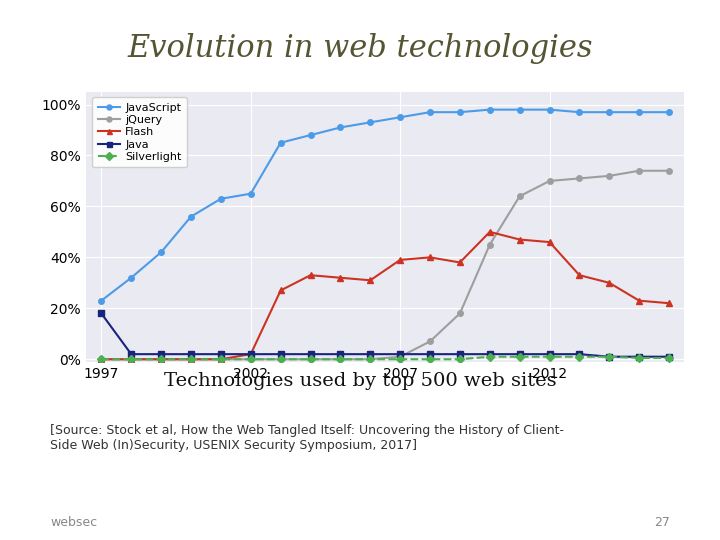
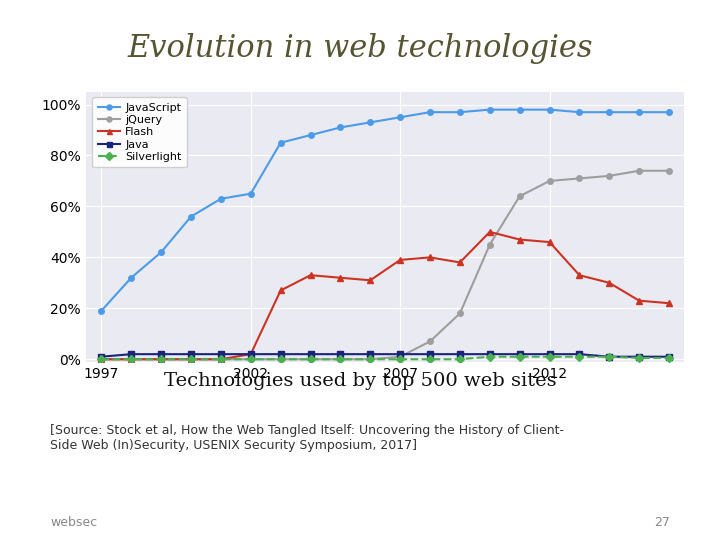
JavaScript/1997: 23% -> 19%
Java/1997: 18% -> 1%
